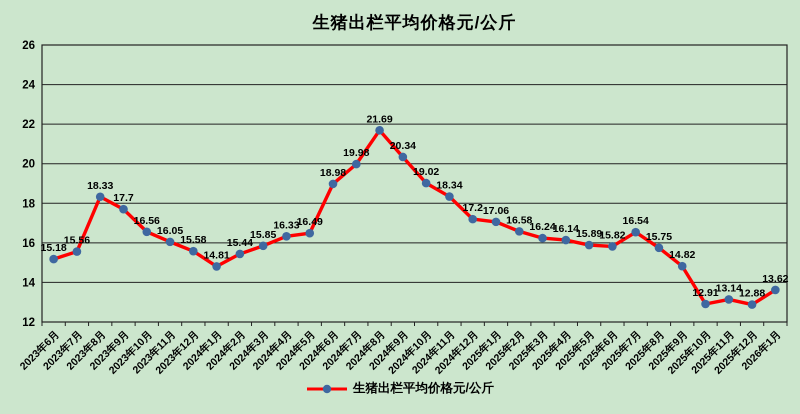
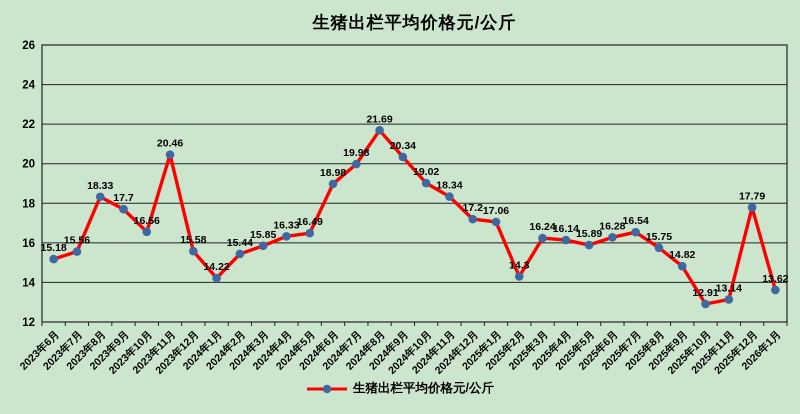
2023年11月: 16.05 -> 20.46
2024年1月: 14.81 -> 14.22
2025年2月: 16.58 -> 14.3
2025年6月: 15.82 -> 16.28
2025年12月: 12.88 -> 17.79
